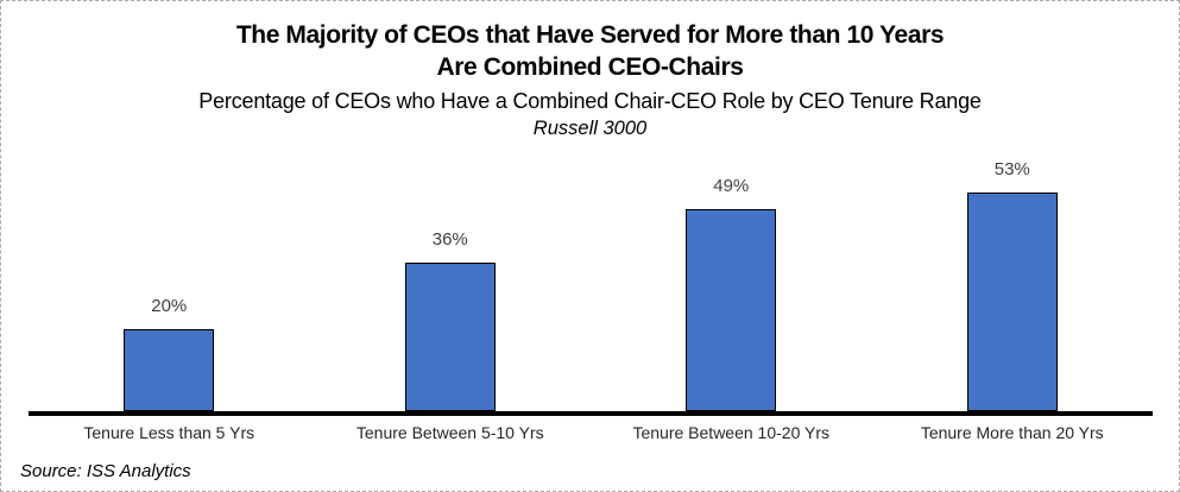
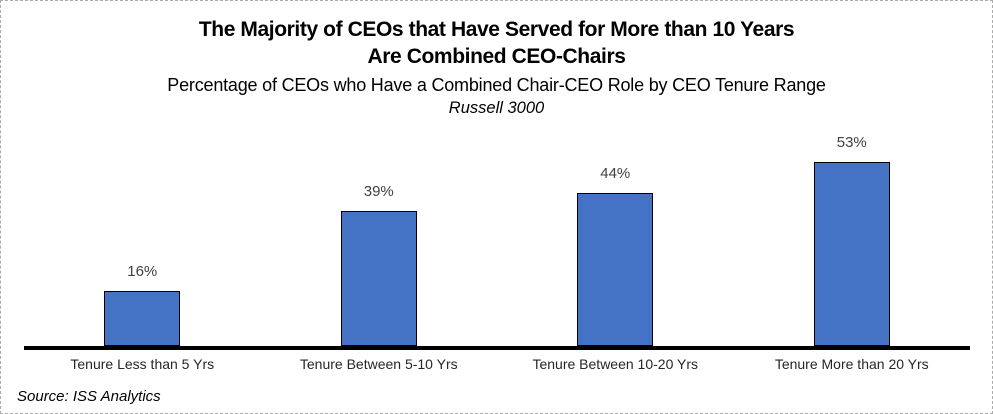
Tenure Less than 5 Yrs: 20% -> 16%
Tenure Between 5-10 Yrs: 36% -> 39%
Tenure Between 10-20 Yrs: 49% -> 44%
